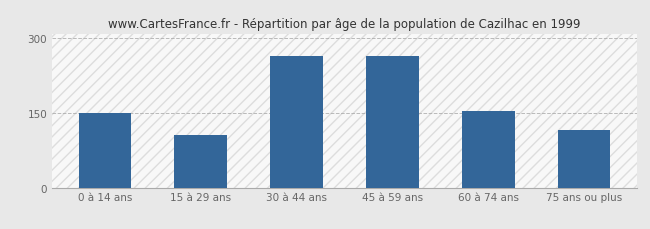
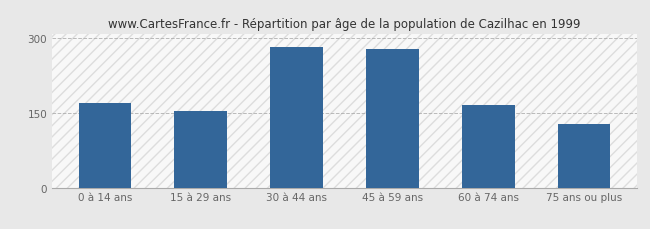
0 à 14 ans: 150 -> 170
15 à 29 ans: 105 -> 155
30 à 44 ans: 265 -> 283
45 à 59 ans: 265 -> 278
60 à 74 ans: 155 -> 167
75 ans ou plus: 115 -> 128
